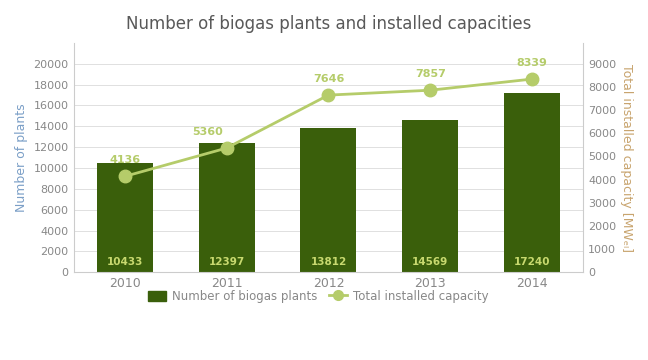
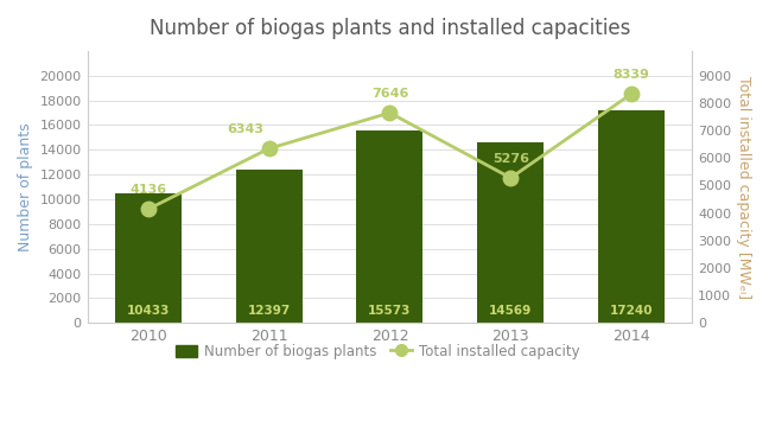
Total installed capacity/2011: 5360 -> 6343
Number of biogas plants/2012: 13812 -> 15573
Total installed capacity/2013: 7857 -> 5276
